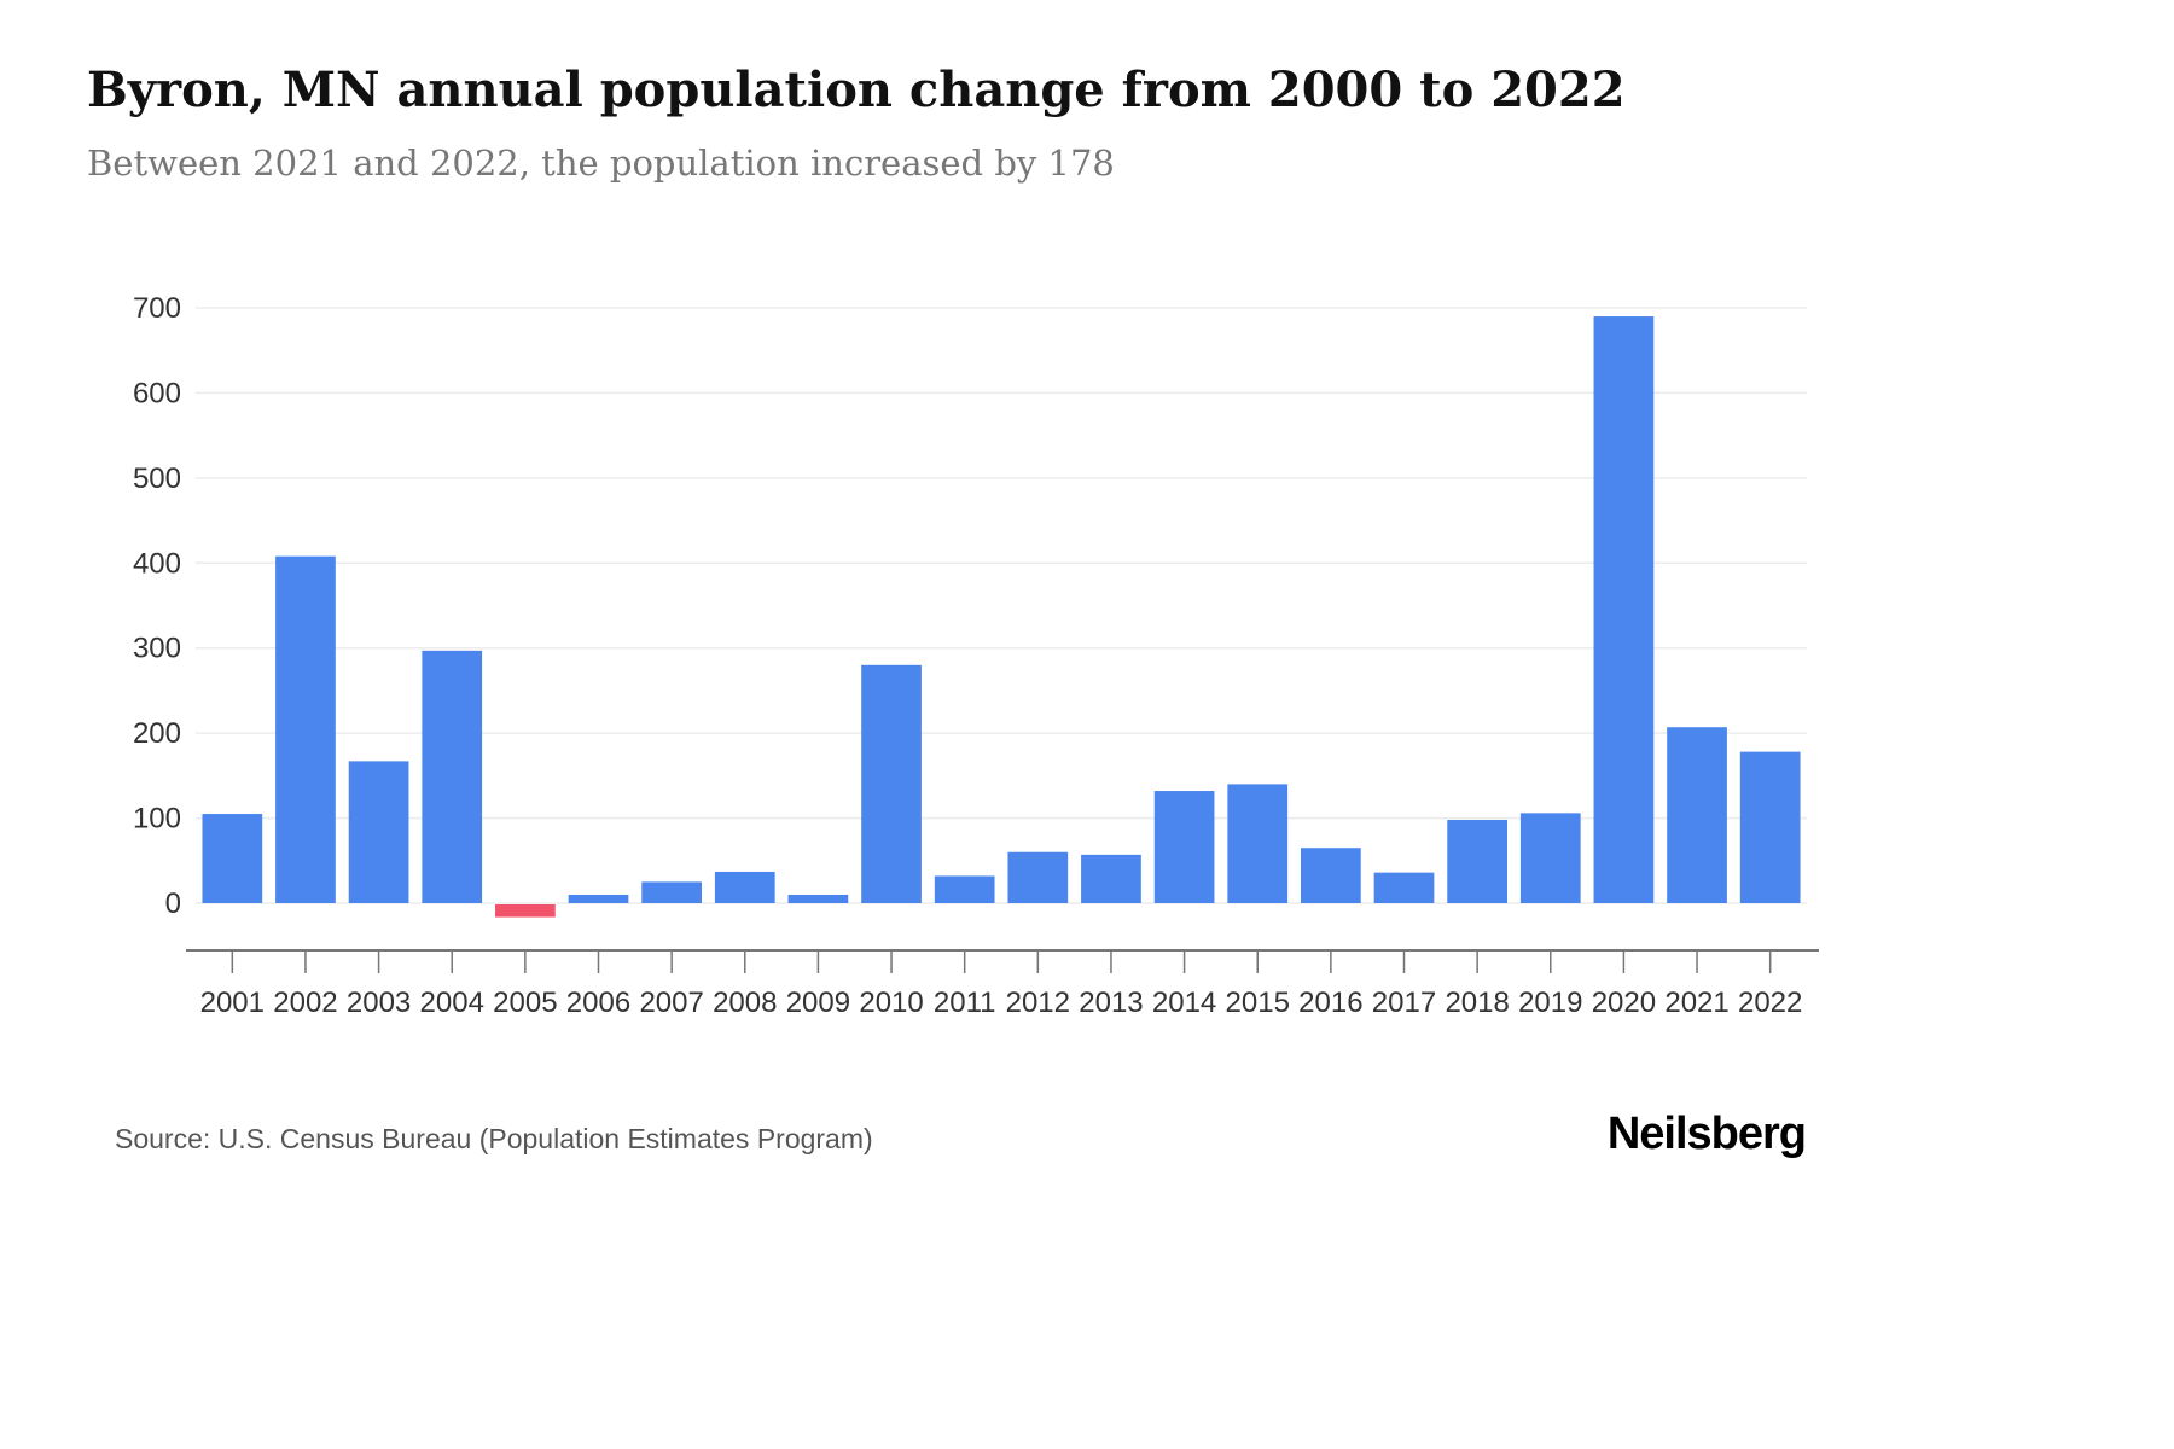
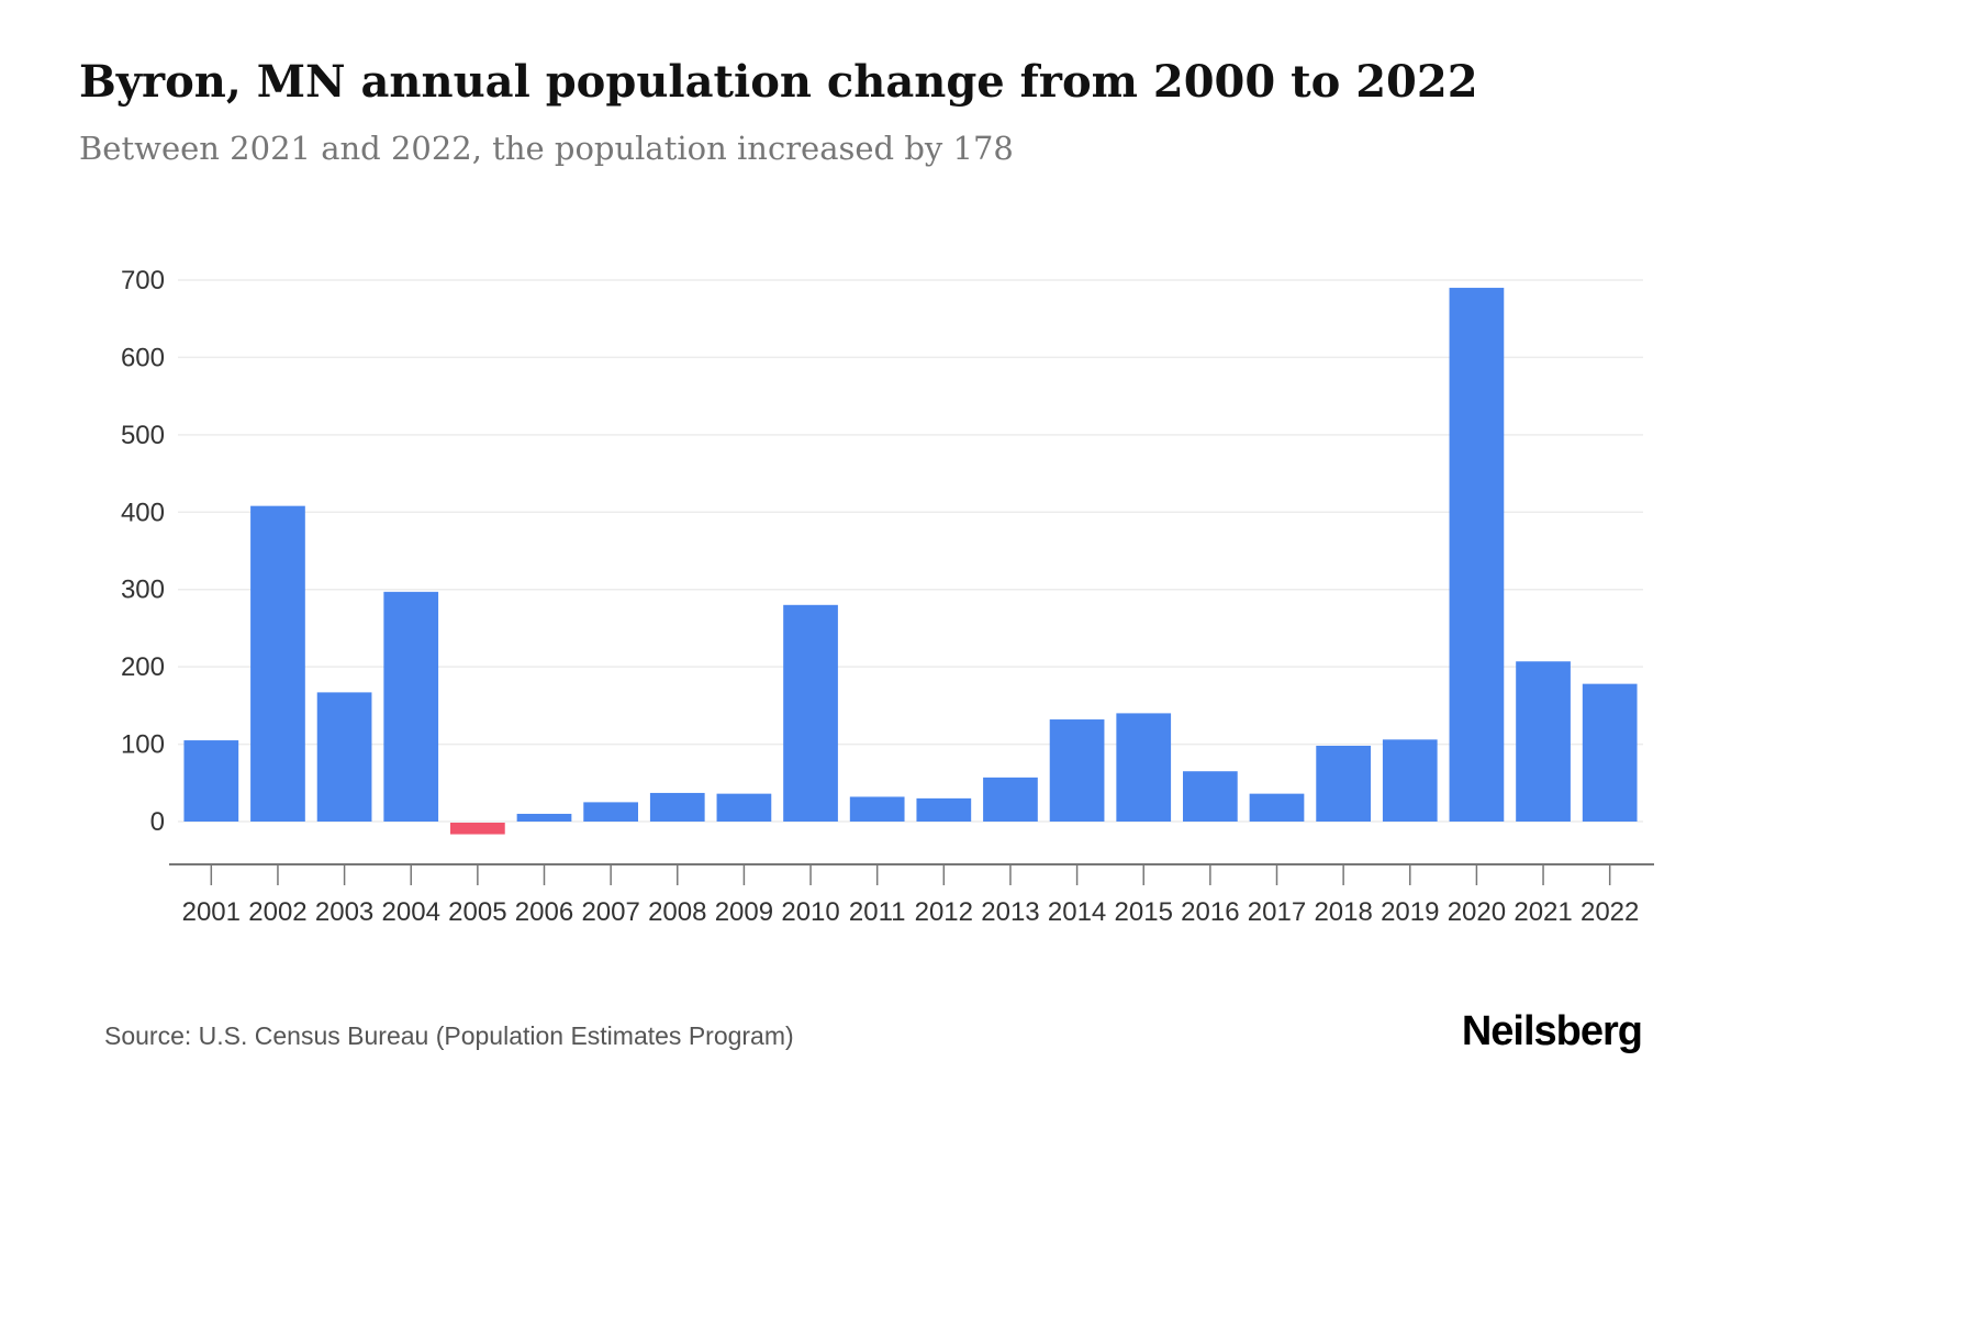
2009: 10 -> 40
2012: 60 -> 30
